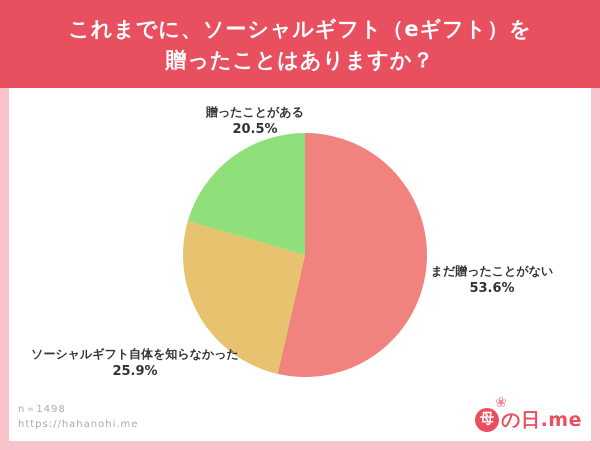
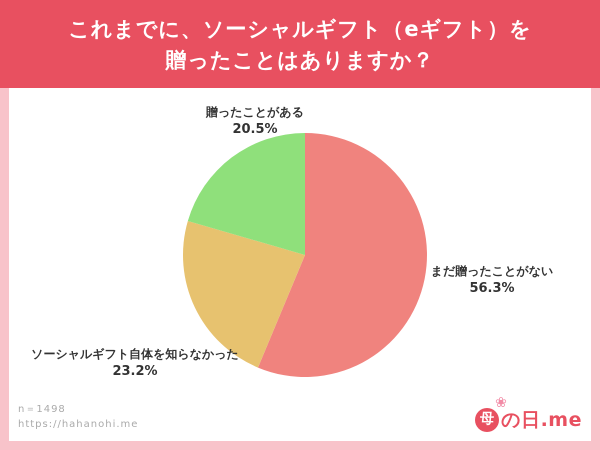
まだ贈ったことがない: 53.6% -> 56.3%
ソーシャルギフト自体を知らなかった: 25.9% -> 23.2%
